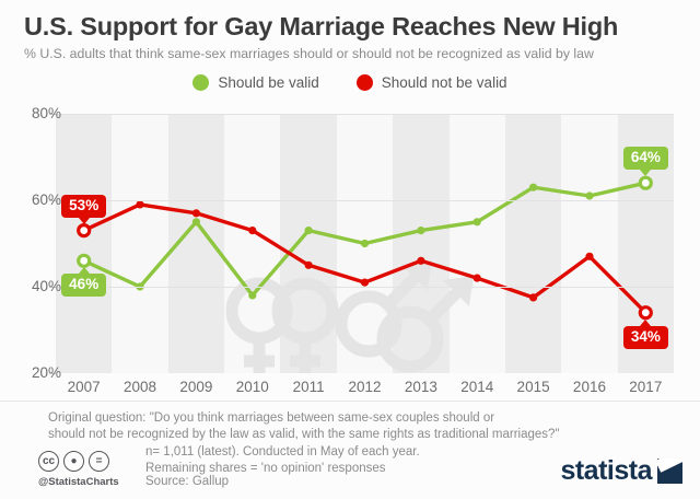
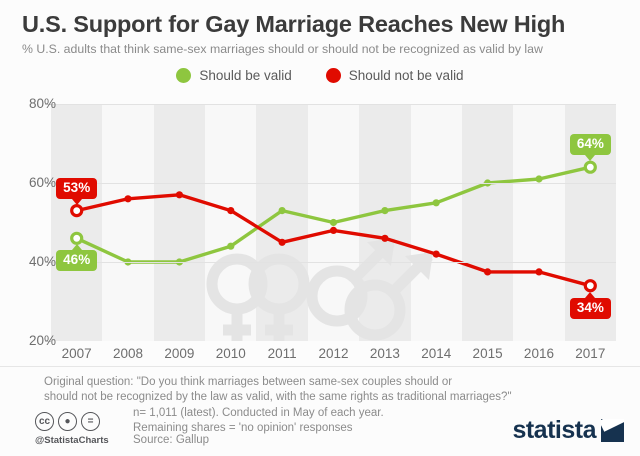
Should not be valid/2008: 59% -> 56%
Should be valid/2009: 55% -> 40%
Should be valid/2010: 38% -> 44%
Should not be valid/2012: 41% -> 48%
Should be valid/2015: 63% -> 60%
Should not be valid/2016: 47% -> 38%
